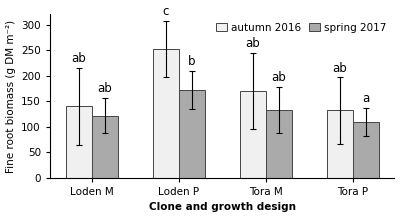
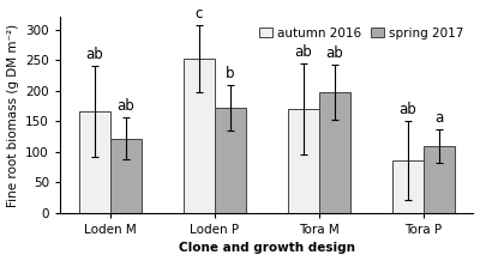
autumn 2016/Loden M: 140 -> 166
spring 2017/Tora M: 133 -> 198
autumn 2016/Tora P: 132 -> 86
